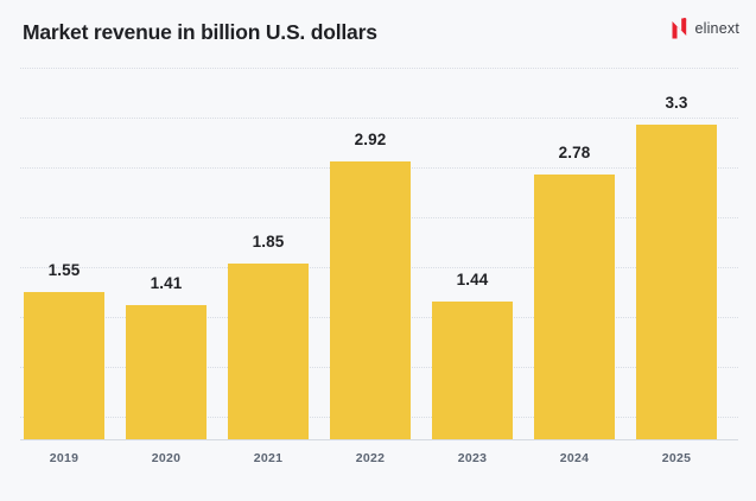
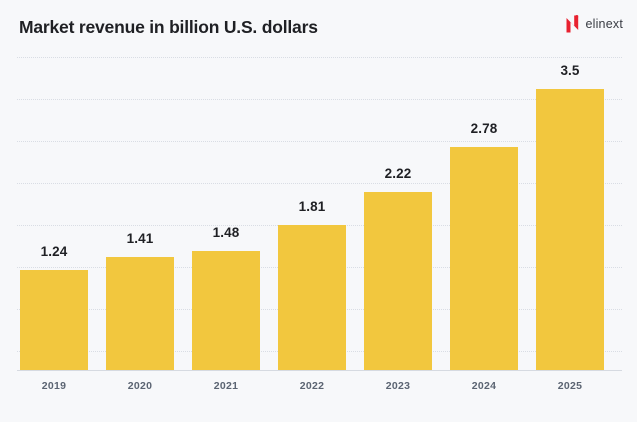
2019: 1.55 -> 1.24
2021: 1.85 -> 1.48
2022: 2.92 -> 1.81
2023: 1.44 -> 2.22
2025: 3.3 -> 3.5
